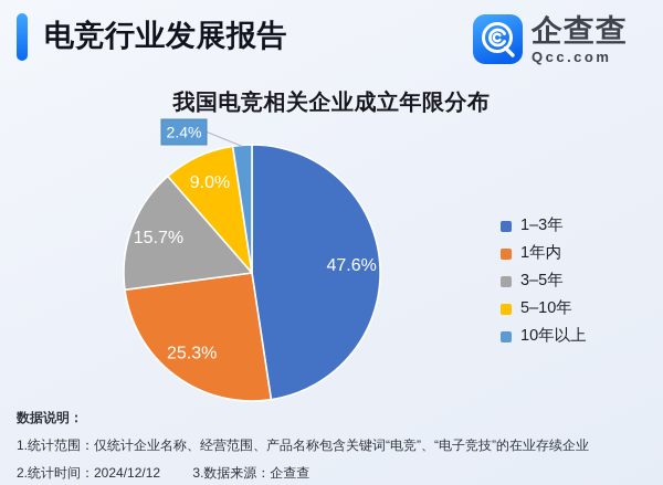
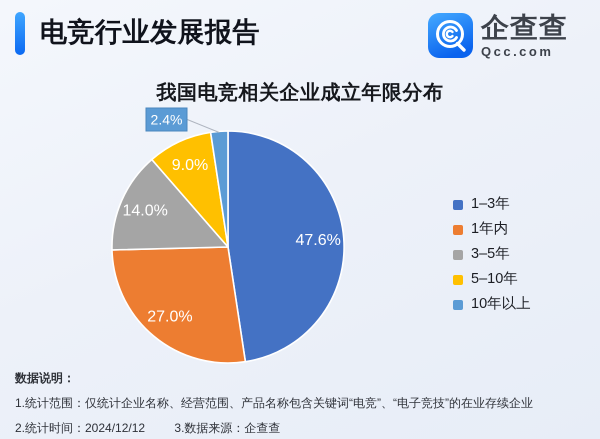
1年内: 25.3% -> 27.0%
3–5年: 15.7% -> 14.0%
